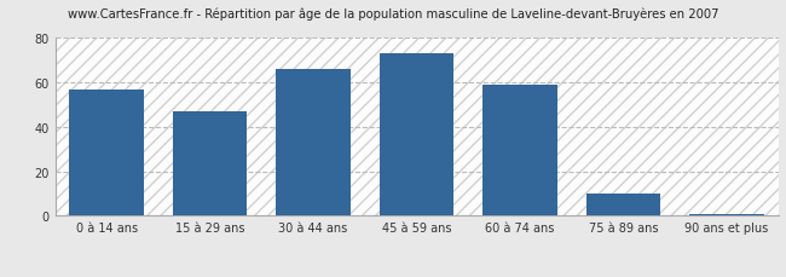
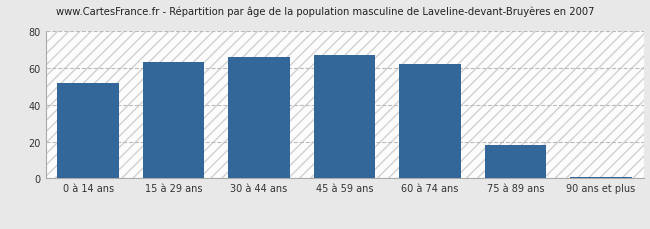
0 à 14 ans: 57 -> 52
15 à 29 ans: 47 -> 63
45 à 59 ans: 73 -> 67
60 à 74 ans: 59 -> 62
75 à 89 ans: 10 -> 18
